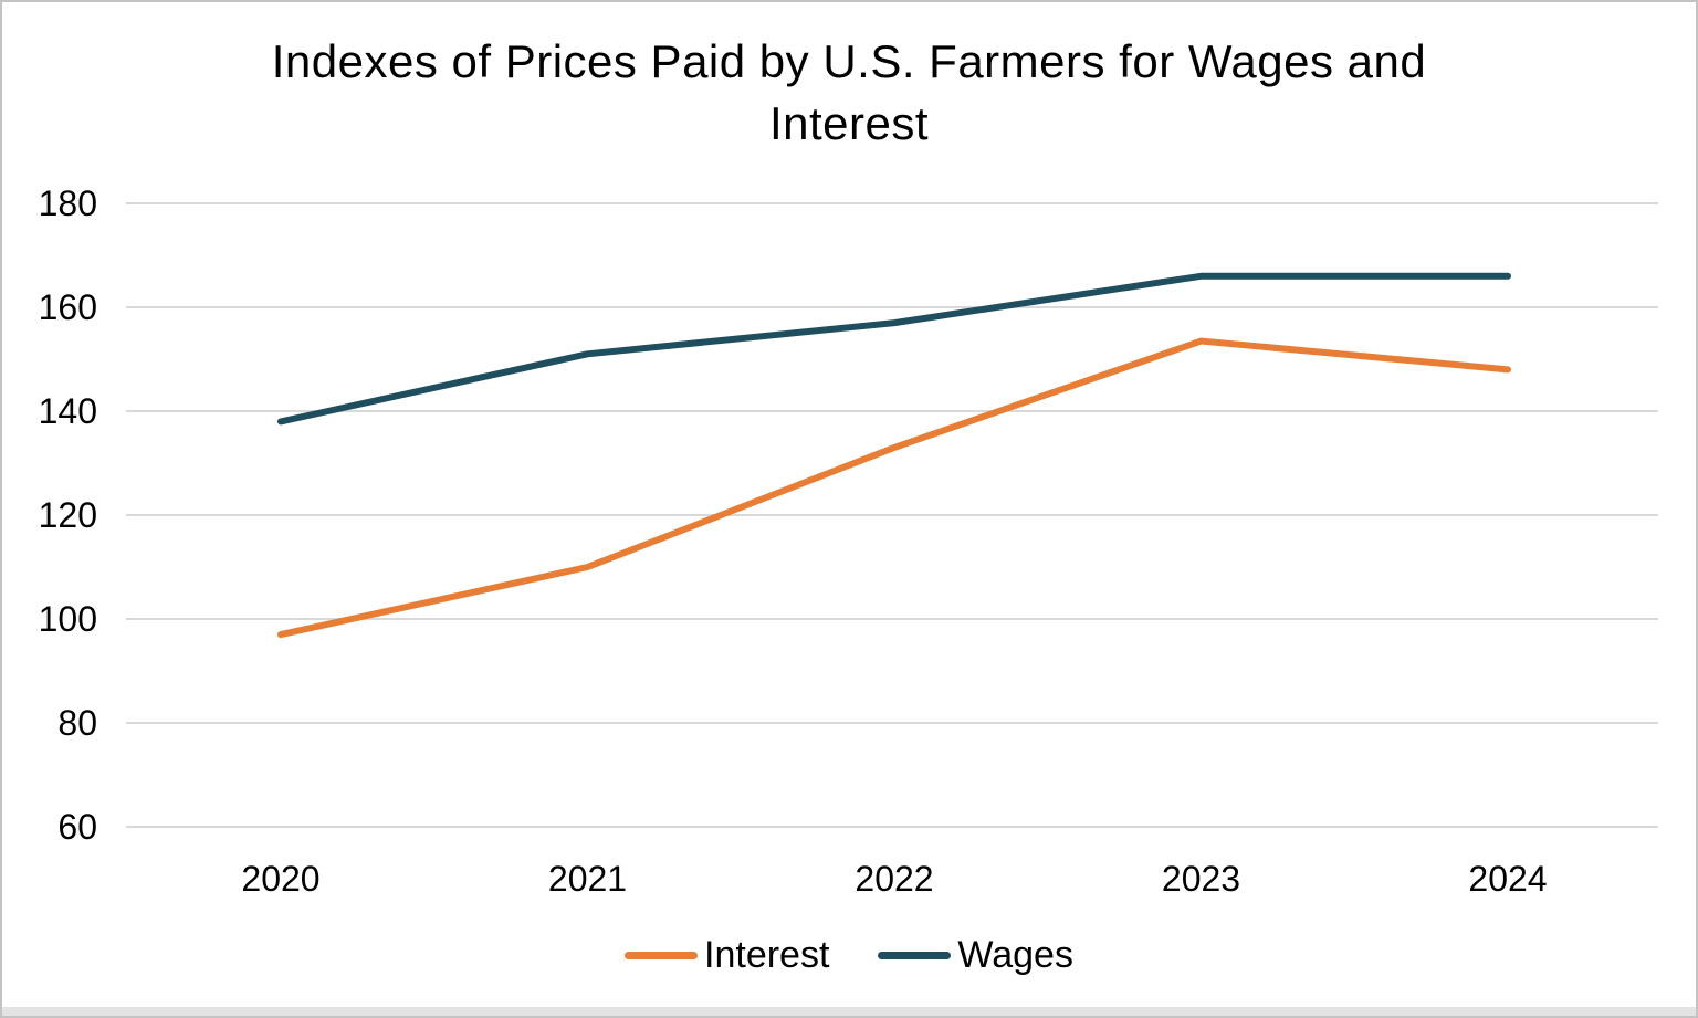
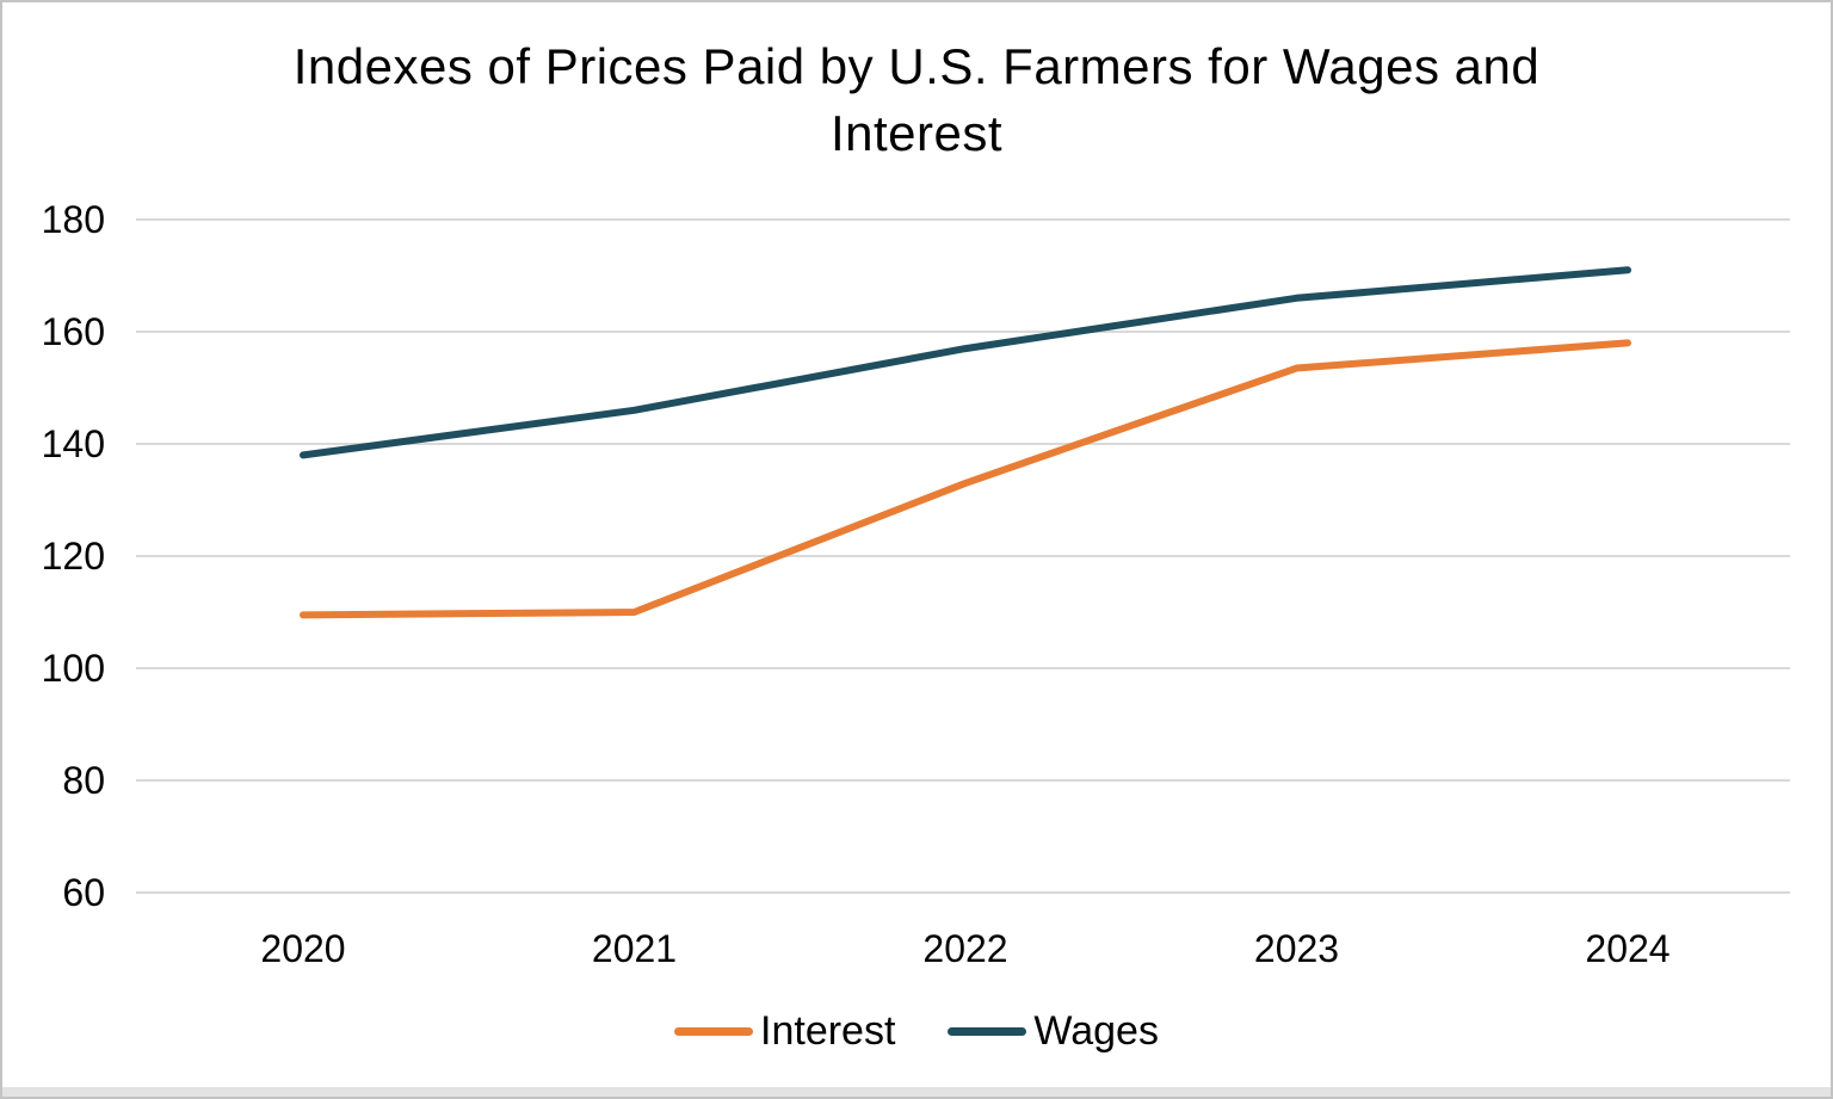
Interest/2020: 97 -> 110
Wages/2021: 151 -> 146
Interest/2024: 148 -> 158
Wages/2024: 166 -> 171
